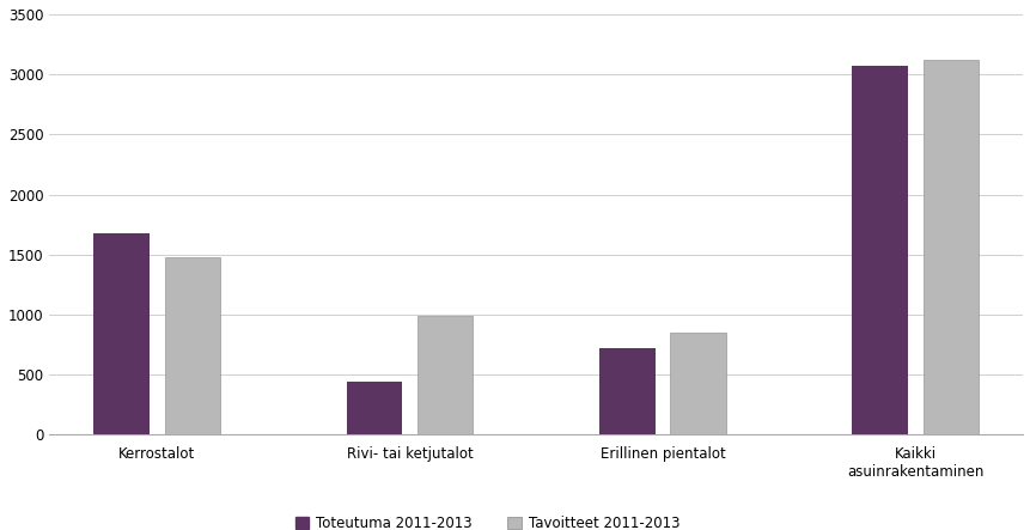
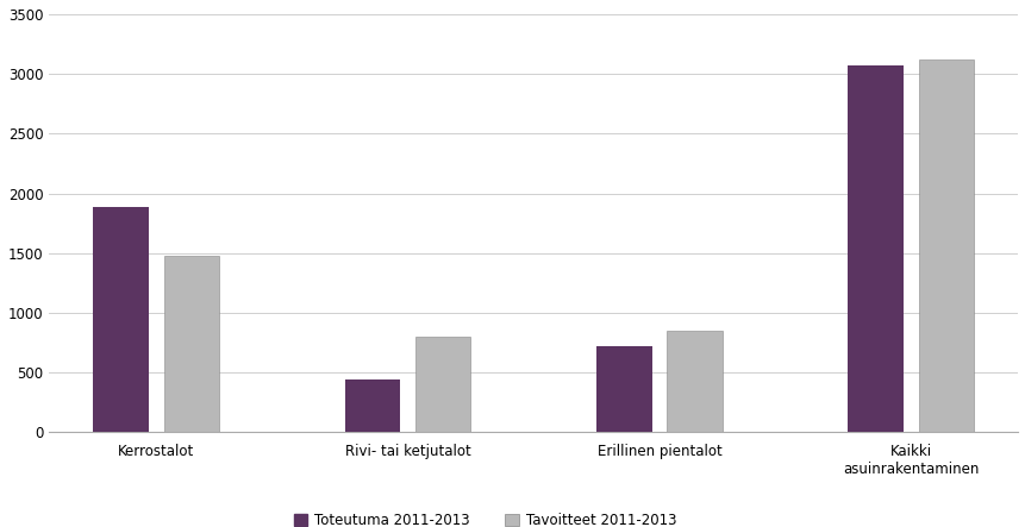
Toteutuma 2011-2013/Kerrostalot: 1680 -> 1890
Tavoitteet 2011-2013/Rivi- tai ketjutalot: 990 -> 800
